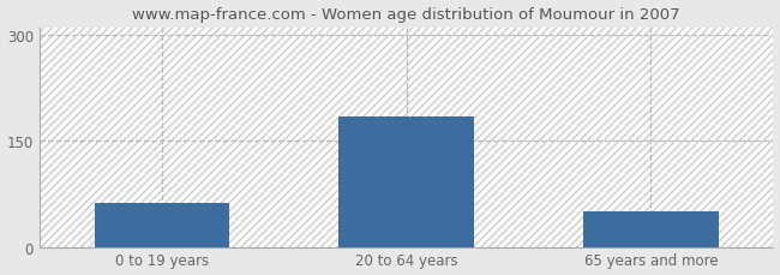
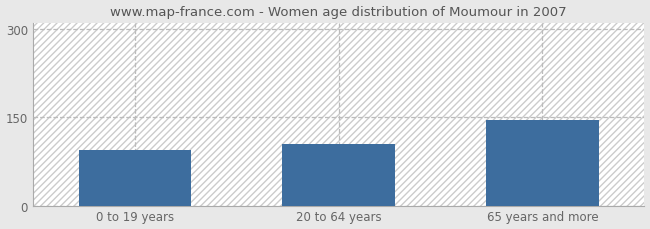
0 to 19 years: 62 -> 94
20 to 64 years: 185 -> 104
65 years and more: 50 -> 146
